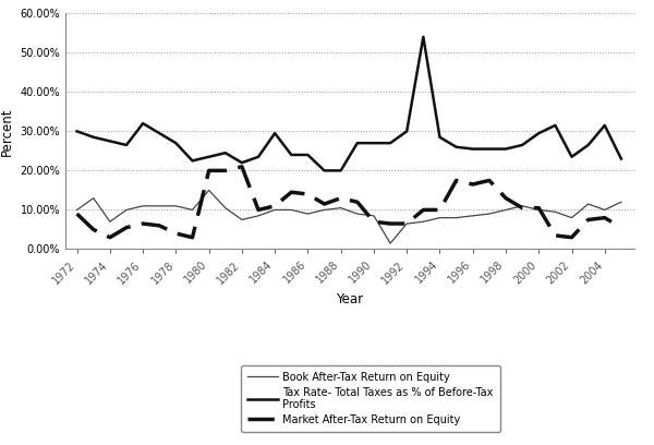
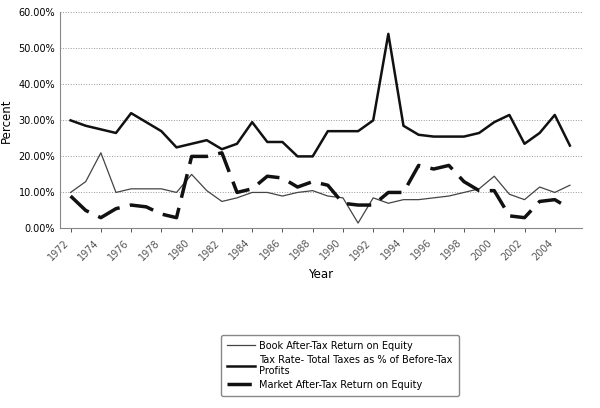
Book After-Tax Return on Equity/1974: 7.0% -> 21.0%
Book After-Tax Return on Equity/1992: 6.5% -> 8.5%
Book After-Tax Return on Equity/2000: 10.0% -> 14.5%
